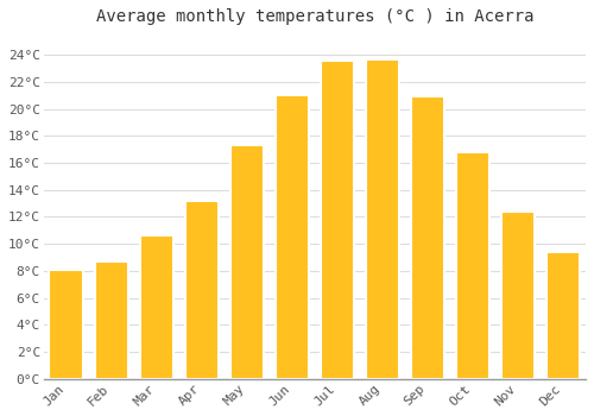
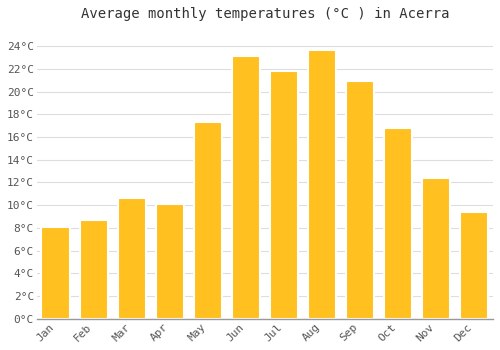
Apr: 13.2°C -> 10.1°C
Jun: 21.0°C -> 23.1°C
Jul: 23.6°C -> 21.8°C
